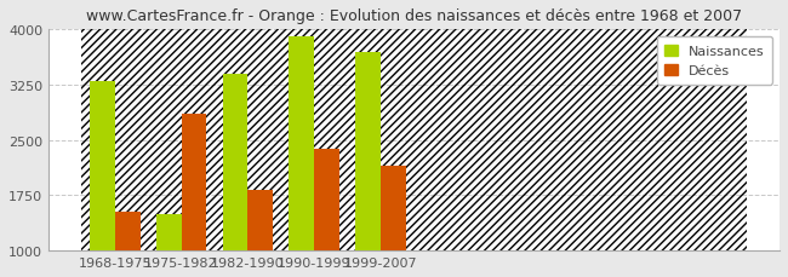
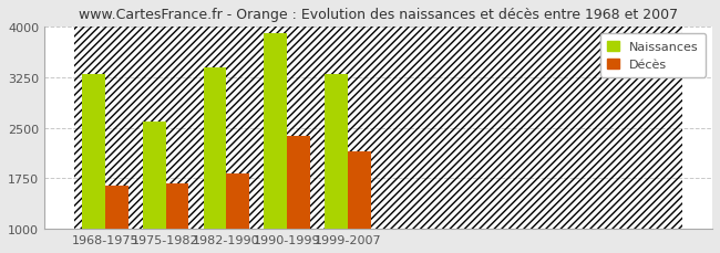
Décès/1968-1975: 1520 -> 1650
Naissances/1975-1982: 1500 -> 2600
Décès/1975-1982: 2860 -> 1680
Naissances/1999-2007: 3700 -> 3300
